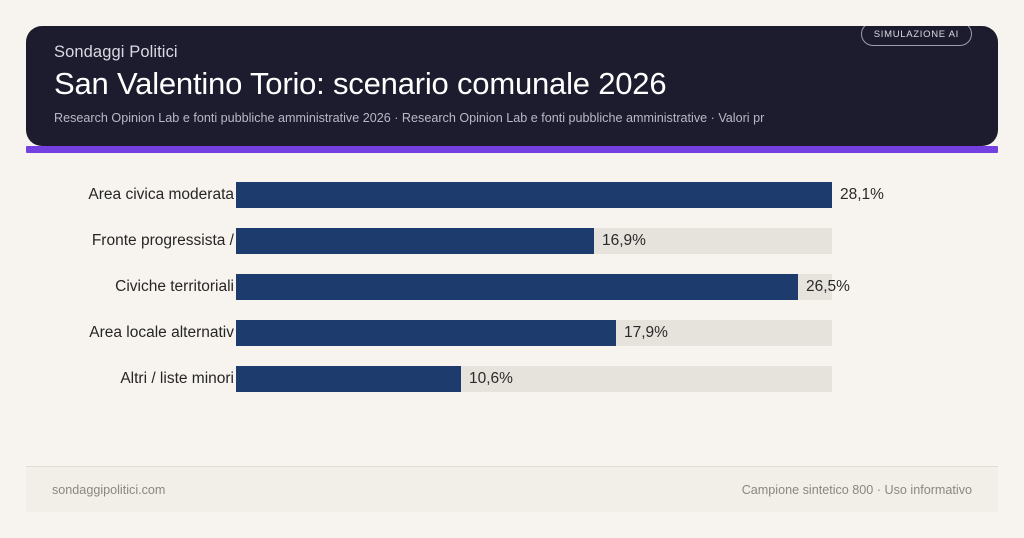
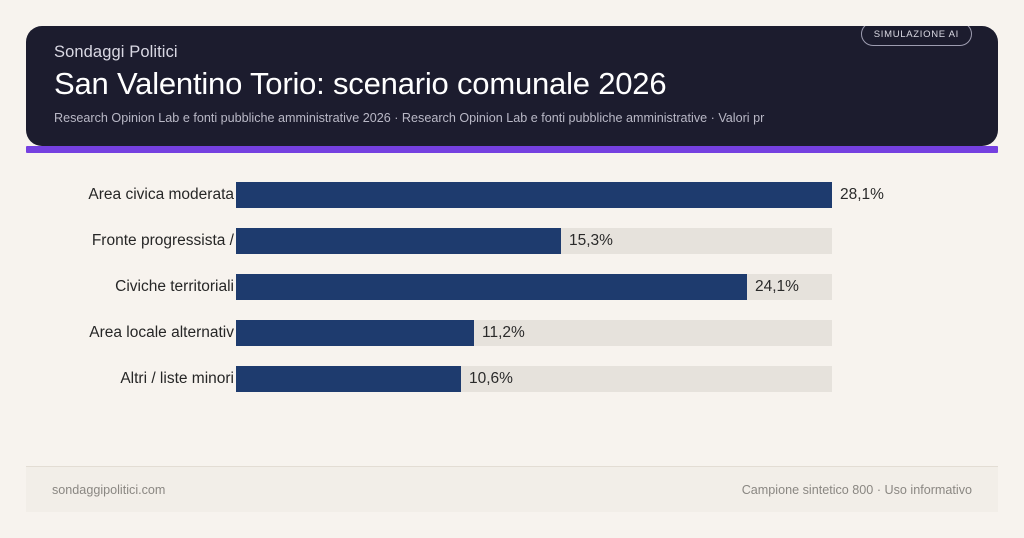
Fronte progressista /: 16,9% -> 15,3%
Civiche territoriali: 26,5% -> 24,1%
Area locale alternativ: 17,9% -> 11,2%
